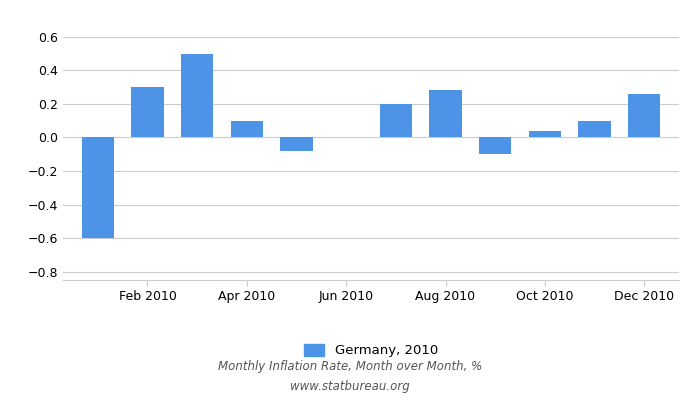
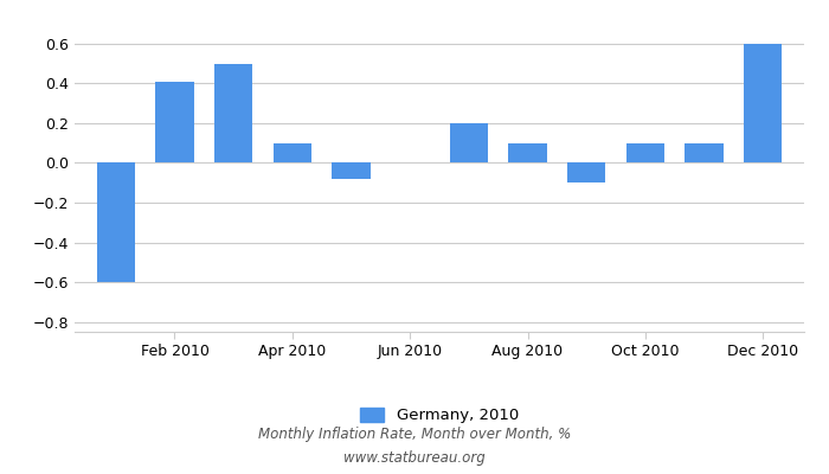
Feb 2010: 0.30 -> 0.41
Aug 2010: 0.28 -> 0.10
Oct 2010: 0.04 -> 0.10
Dec 2010: 0.26 -> 0.60
